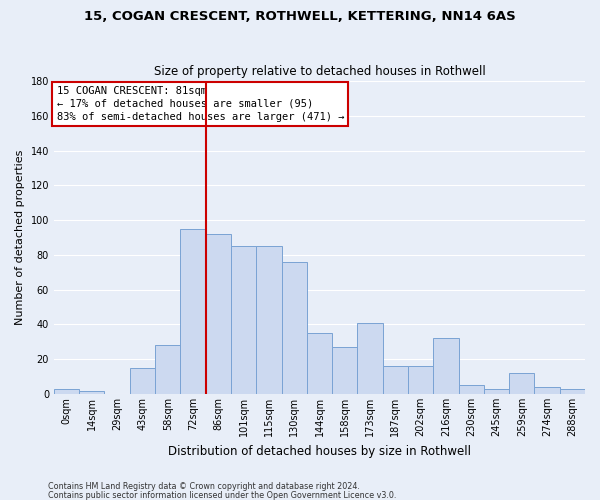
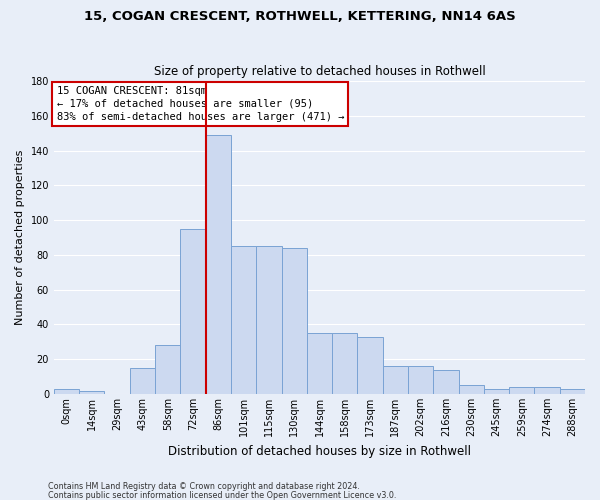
86sqm: 92 -> 149
130sqm: 76 -> 84
158sqm: 27 -> 35
173sqm: 41 -> 33
216sqm: 32 -> 14
259sqm: 12 -> 4
